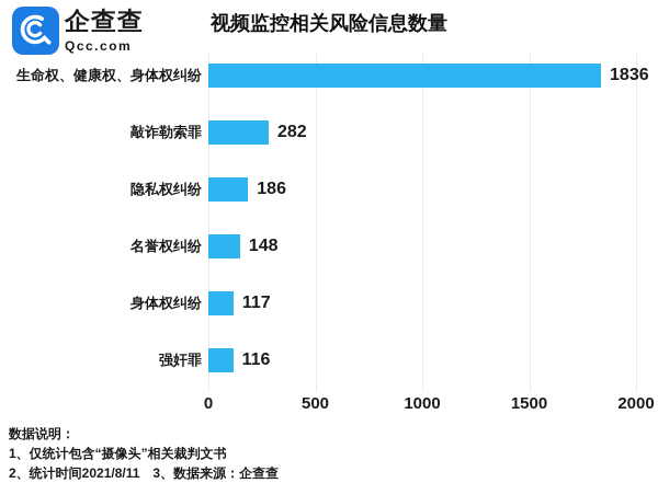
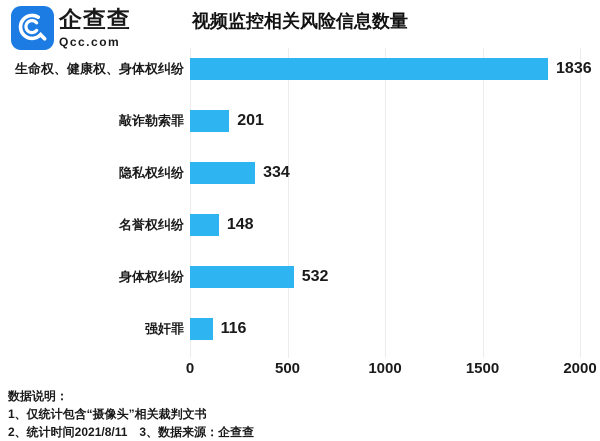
敲诈勒索罪: 282 -> 201
隐私权纠纷: 186 -> 334
身体权纠纷: 117 -> 532
